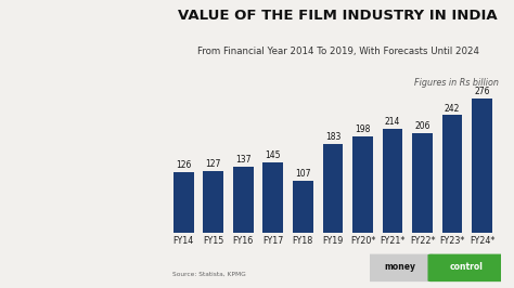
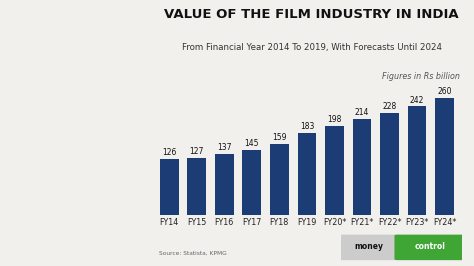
FY18: 107 -> 159
FY22*: 206 -> 228
FY24*: 276 -> 260
